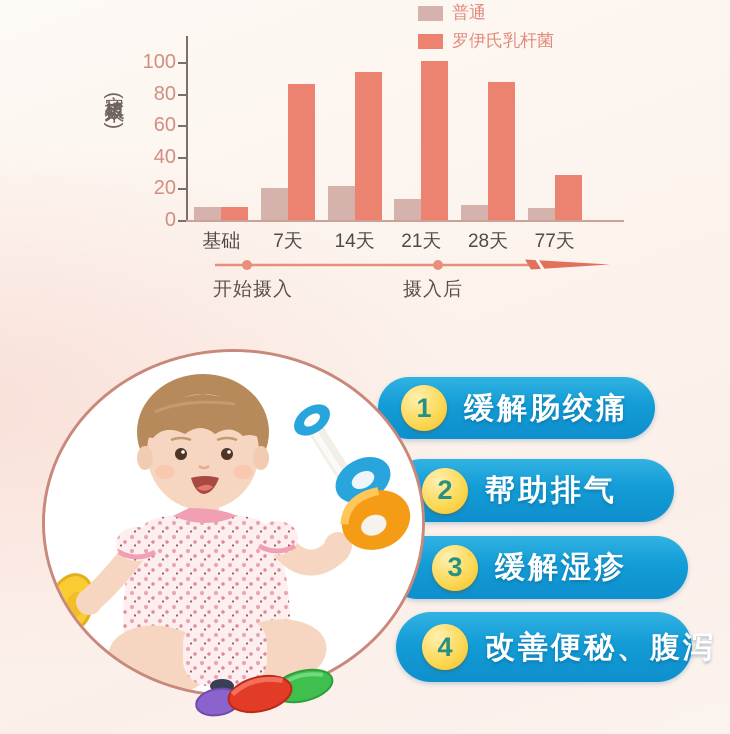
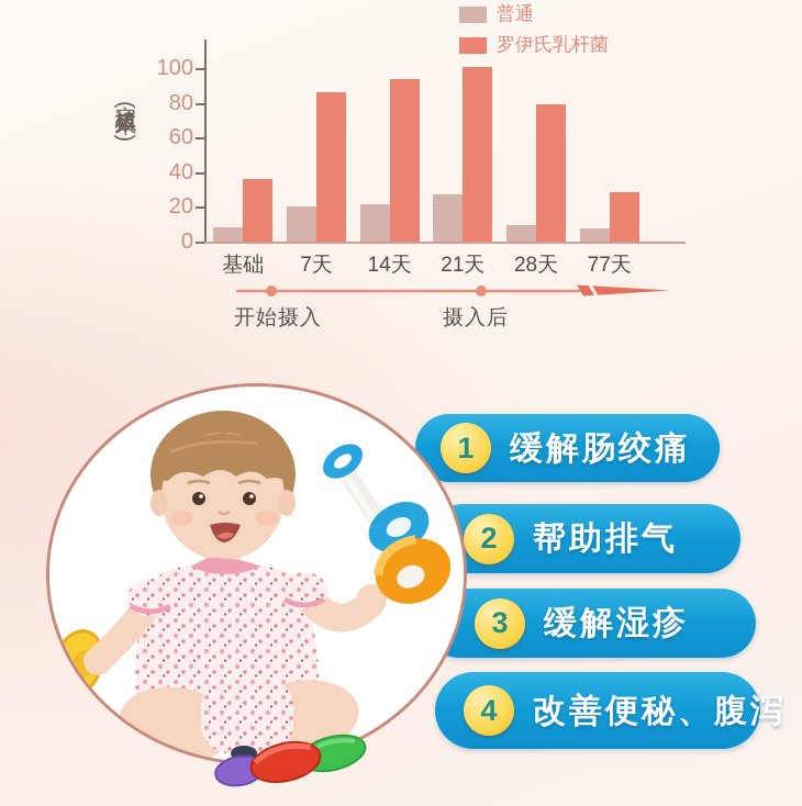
罗伊氏乳杆菌/基础: 9 -> 37
普通/21天: 14 -> 28
罗伊氏乳杆菌/28天: 88 -> 80
